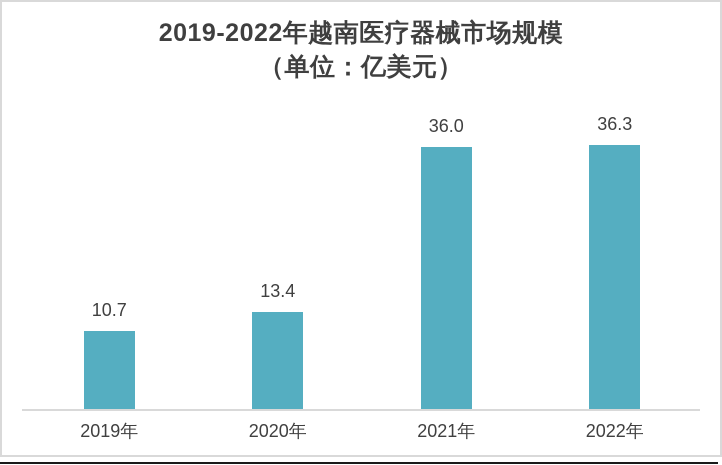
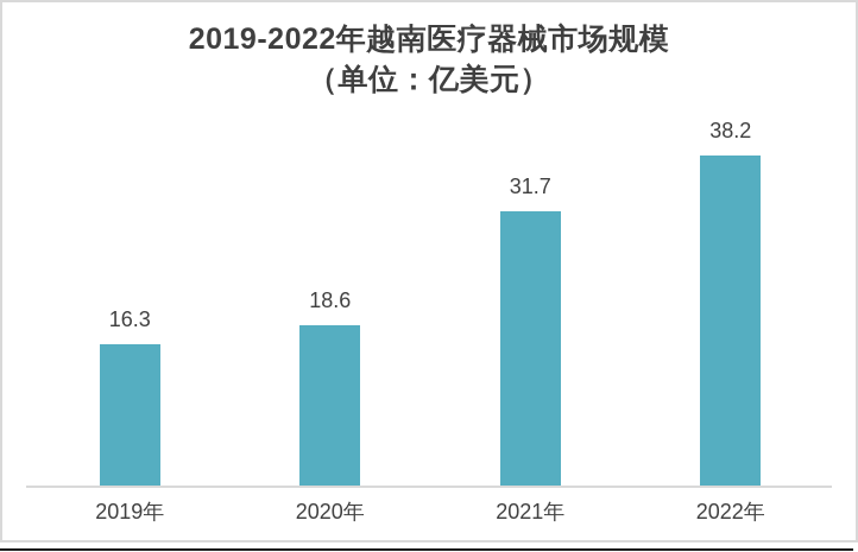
2019年: 10.7 -> 16.3
2020年: 13.4 -> 18.6
2021年: 36.0 -> 31.7
2022年: 36.3 -> 38.2
